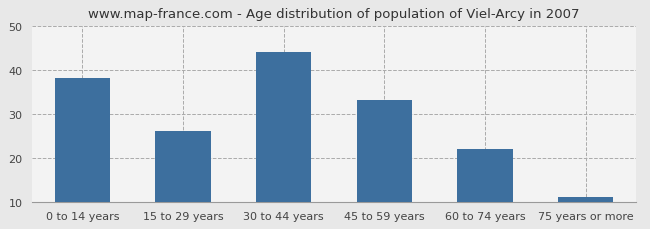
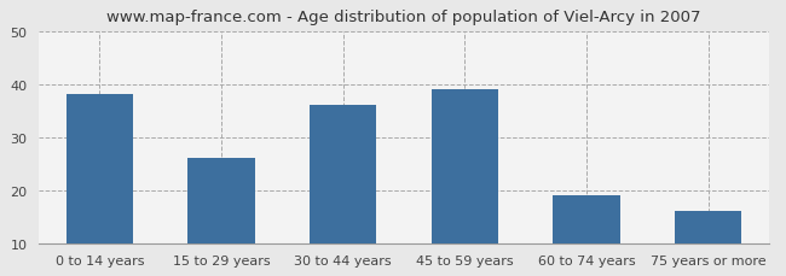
30 to 44 years: 44 -> 36
45 to 59 years: 33 -> 39
60 to 74 years: 22 -> 19
75 years or more: 11 -> 16
